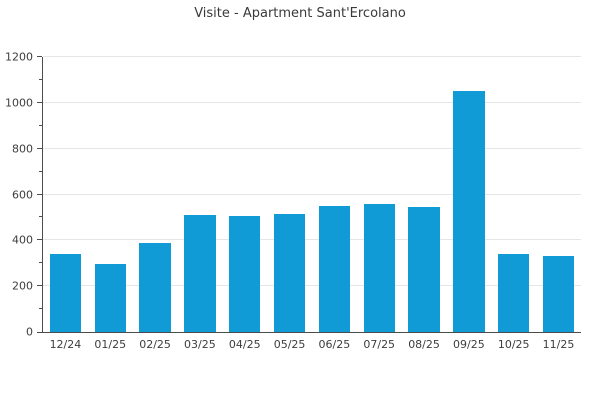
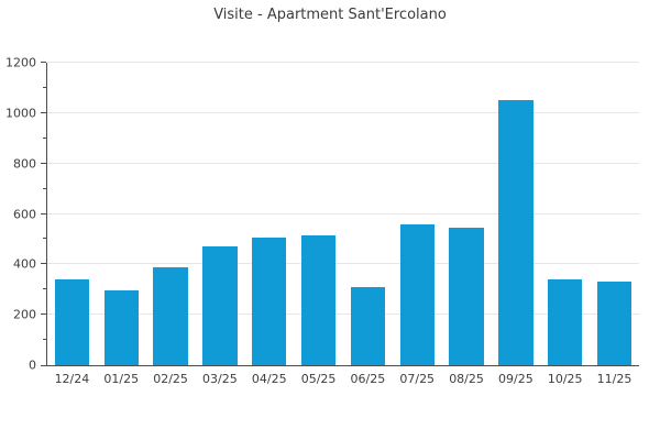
03/25: 510 -> 470
06/25: 550 -> 310
